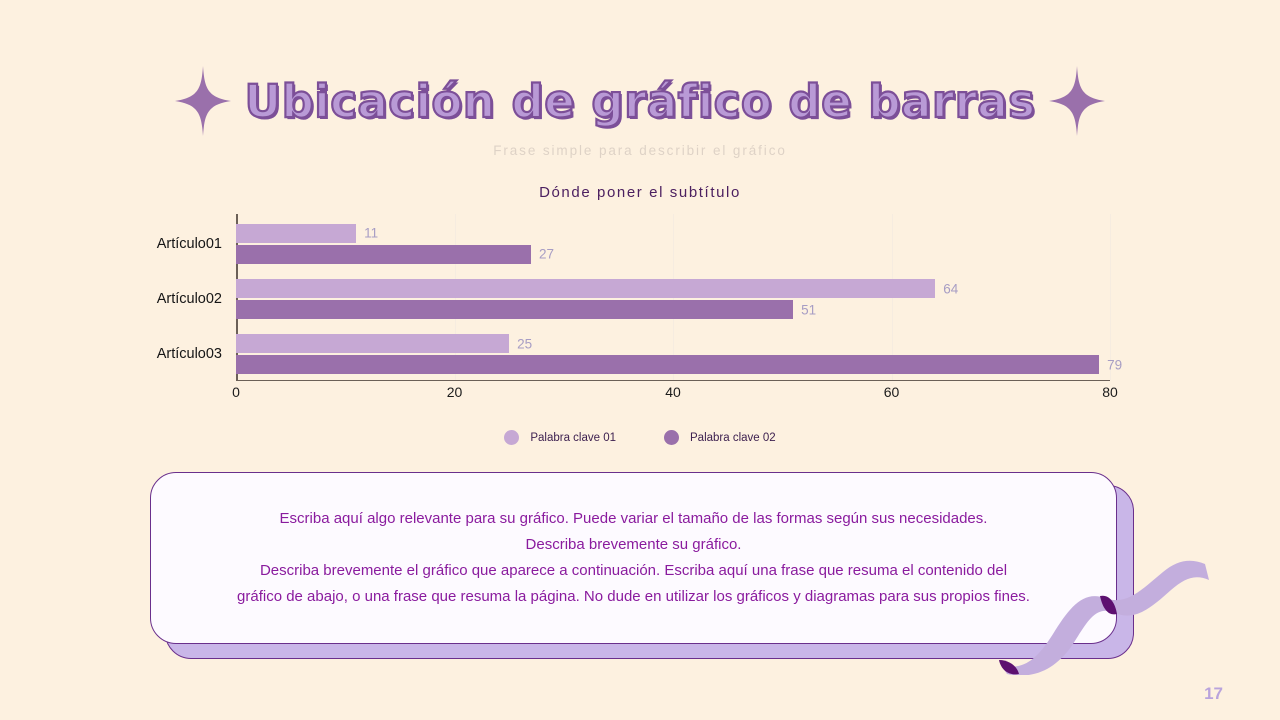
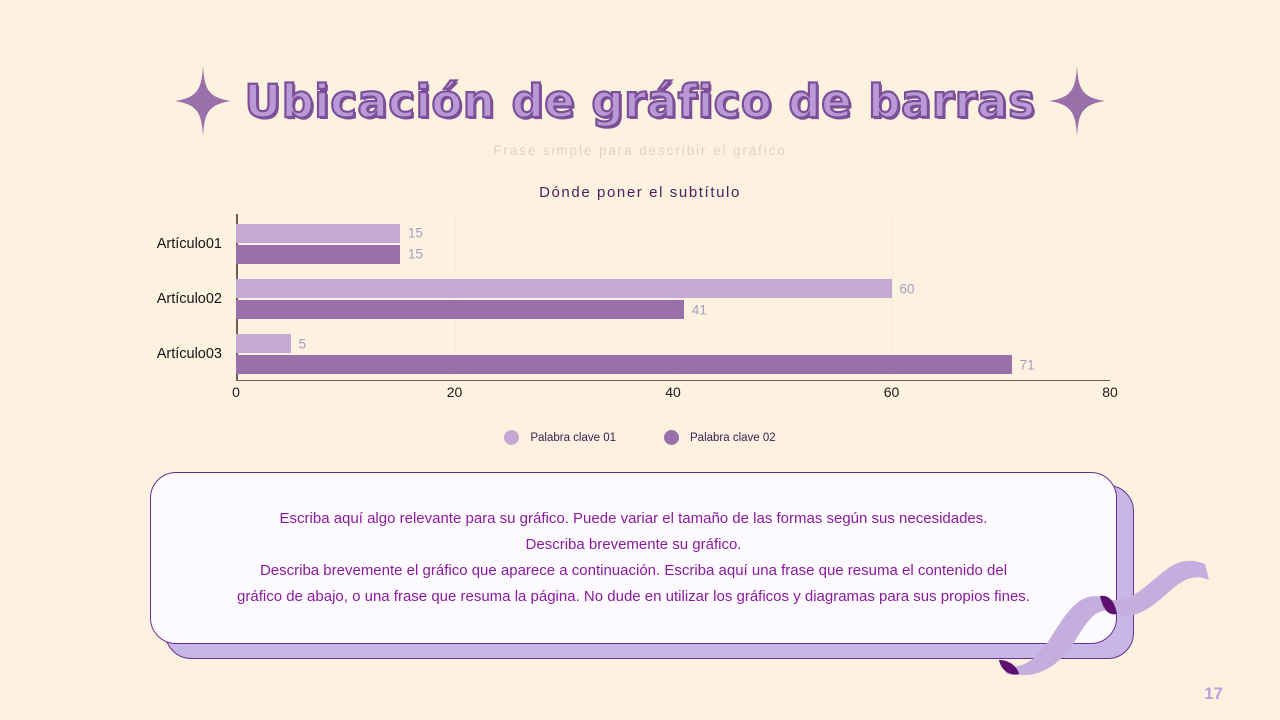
Palabra clave 01/Artículo01: 11 -> 15
Palabra clave 02/Artículo01: 27 -> 15
Palabra clave 01/Artículo02: 64 -> 60
Palabra clave 02/Artículo02: 51 -> 41
Palabra clave 01/Artículo03: 25 -> 5
Palabra clave 02/Artículo03: 79 -> 71
